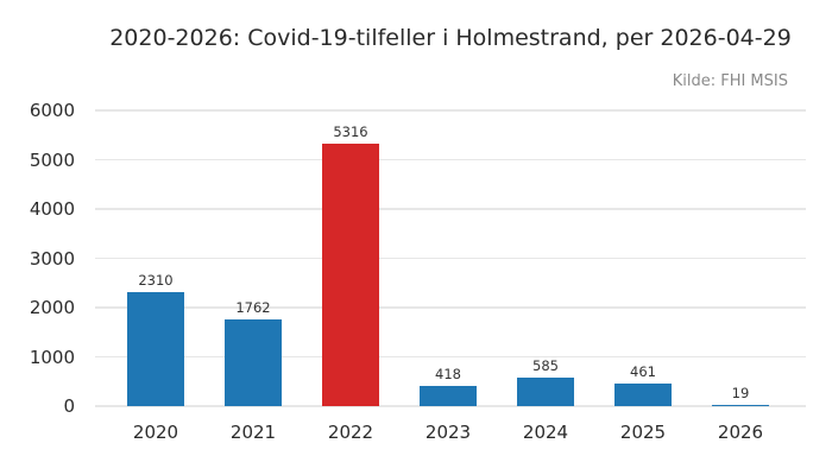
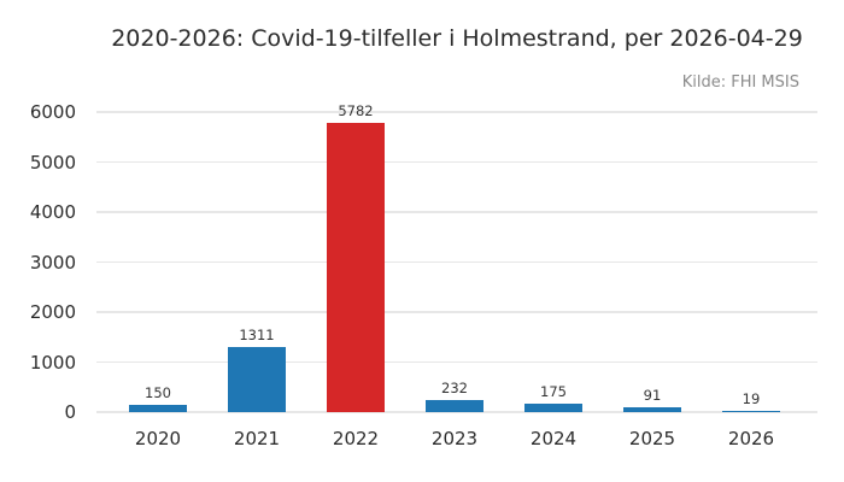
2020: 2310 -> 150
2021: 1762 -> 1311
2022: 5316 -> 5782
2023: 418 -> 232
2024: 585 -> 175
2025: 461 -> 91
